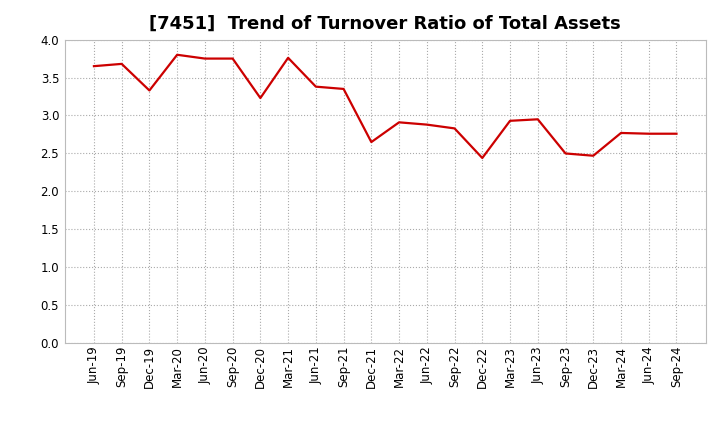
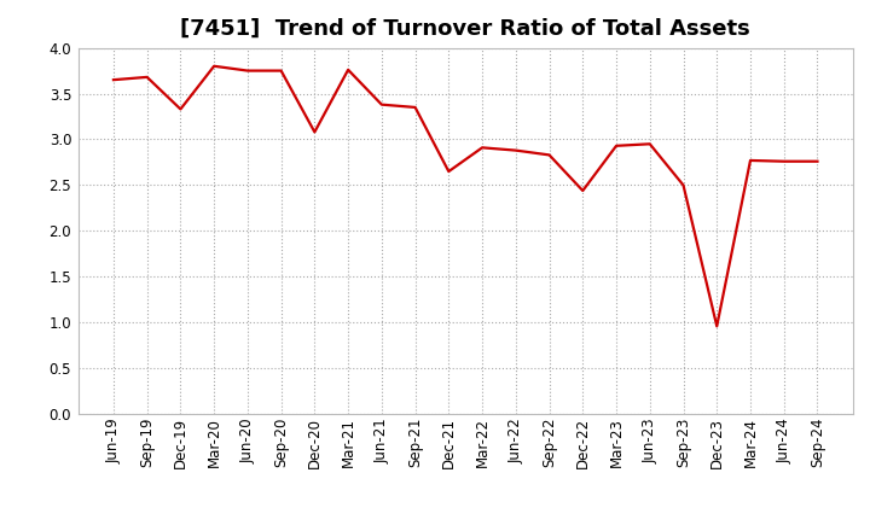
Dec-20: 3.23 -> 3.08
Dec-23: 2.47 -> 0.96
